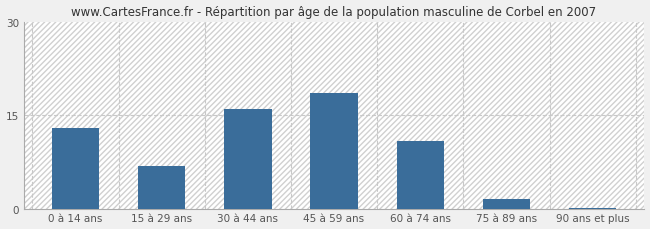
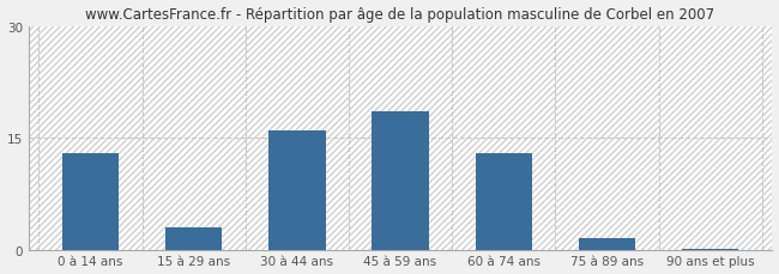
15 à 29 ans: 6.8 -> 3.0
60 à 74 ans: 10.8 -> 13.0
